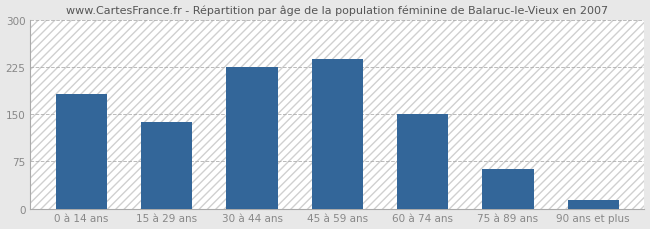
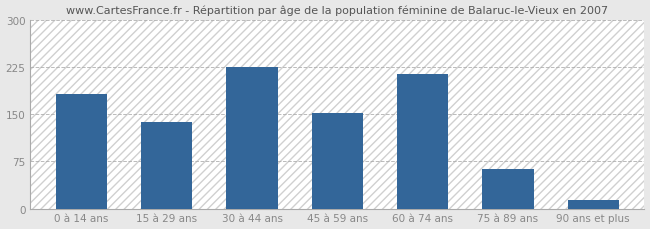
45 à 59 ans: 238 -> 152
60 à 74 ans: 150 -> 214
